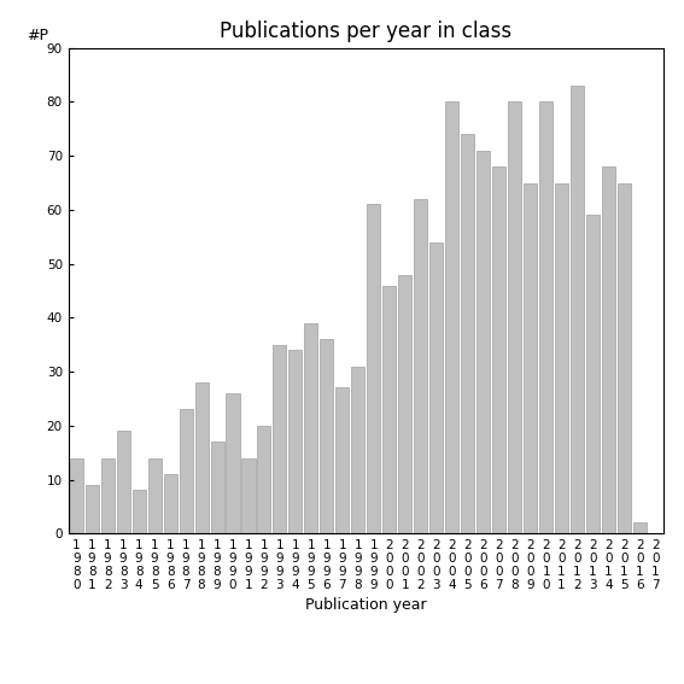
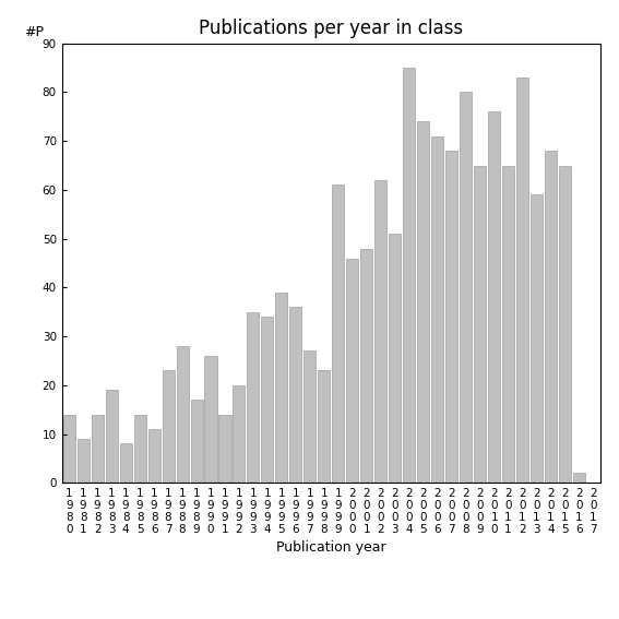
1 9 9 8: 31 -> 23
2 0 0 3: 54 -> 51
2 0 0 4: 80 -> 85
2 0 1 0: 80 -> 76
